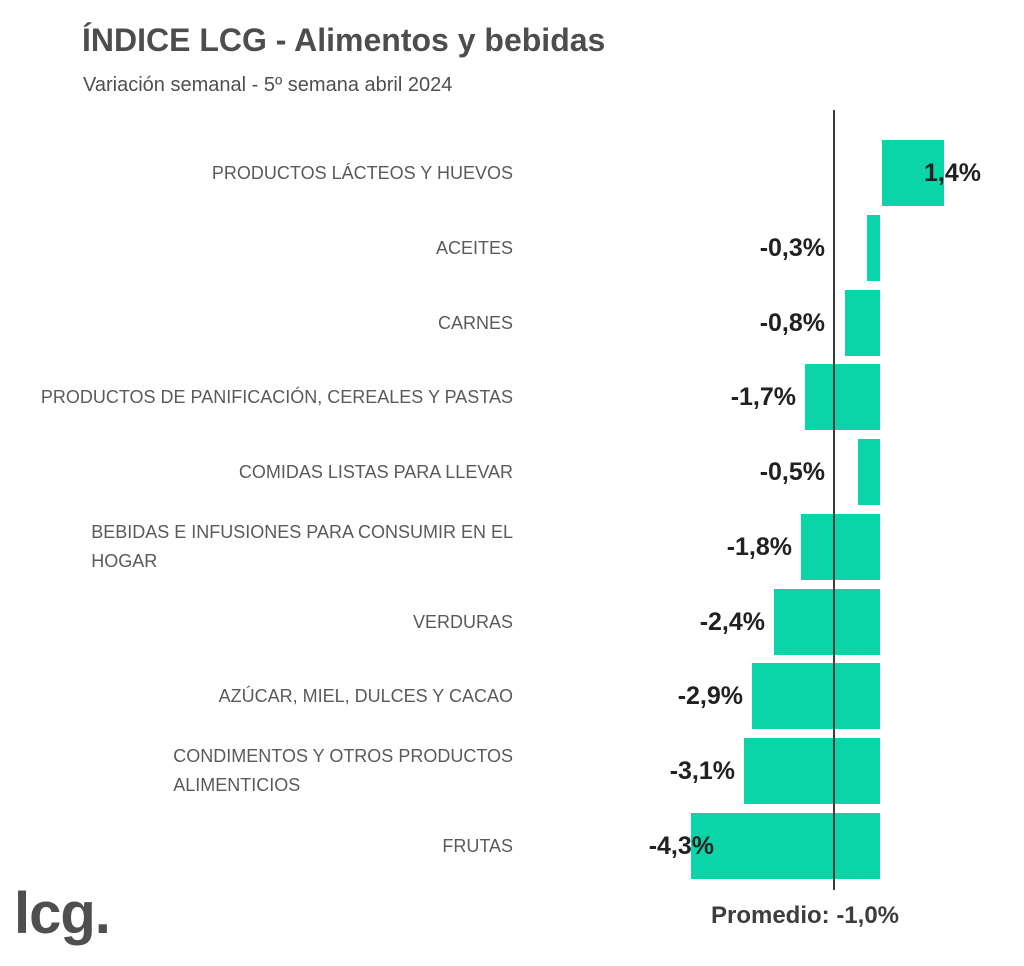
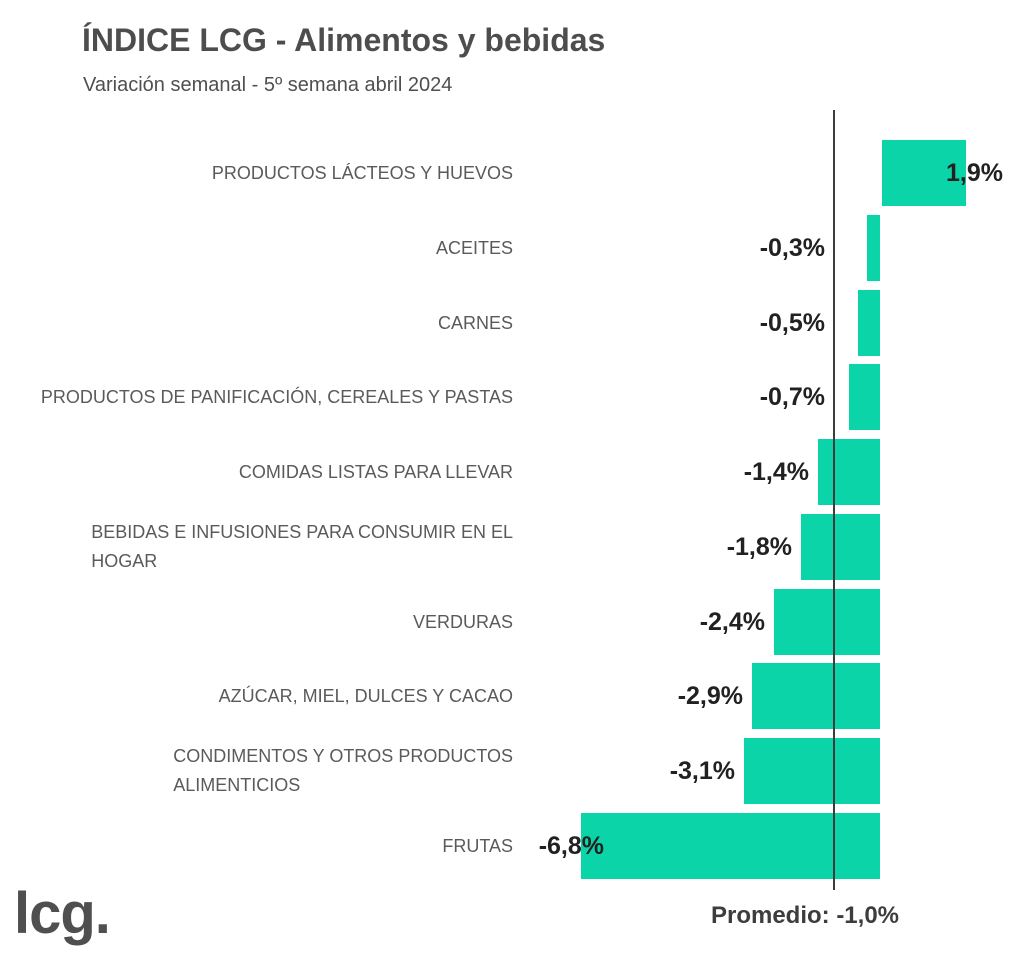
PRODUCTOS LÁCTEOS Y HUEVOS: 1,4% -> 1,9%
CARNES: -0,8% -> -0,5%
PRODUCTOS DE PANIFICACIÓN, CEREALES Y PASTAS: -1,7% -> -0,7%
COMIDAS LISTAS PARA LLEVAR: -0,5% -> -1,4%
FRUTAS: -4,3% -> -6,8%
